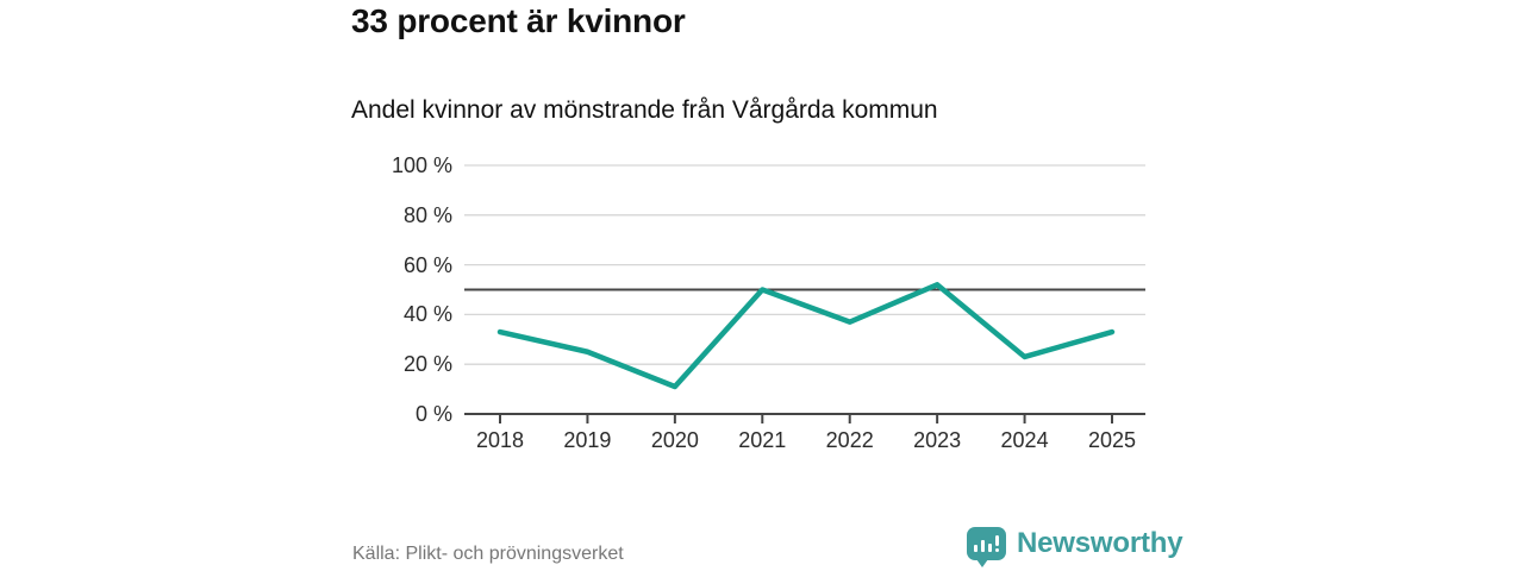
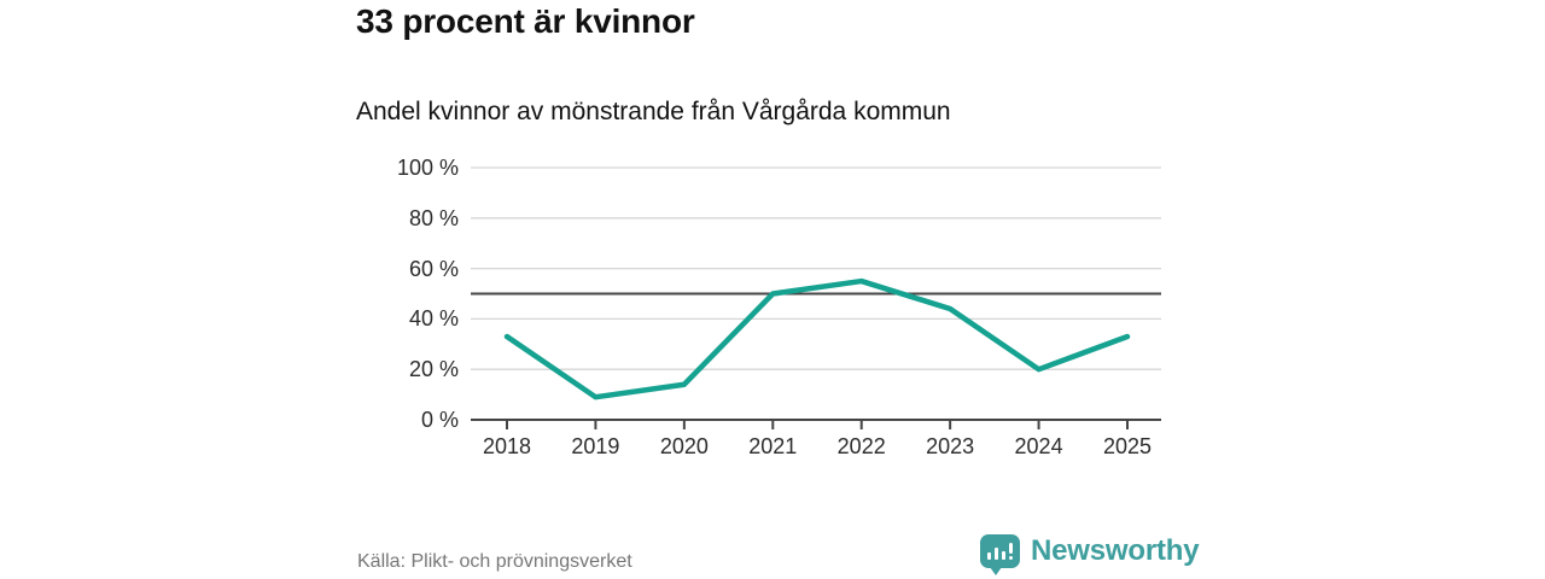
2019: 25% -> 9%
2020: 11% -> 14%
2022: 37% -> 55%
2023: 52% -> 44%
2024: 23% -> 20%
